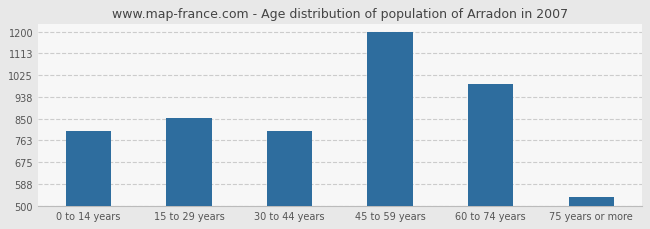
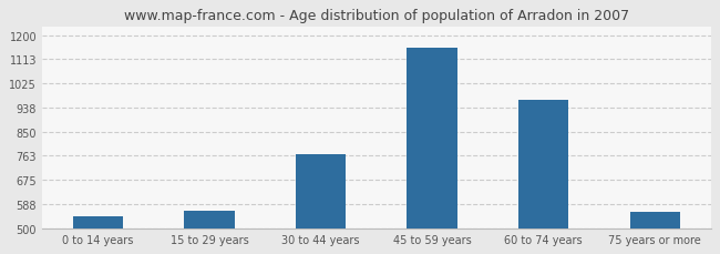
0 to 14 years: 800 -> 545
15 to 29 years: 855 -> 565
30 to 44 years: 800 -> 770
45 to 59 years: 1200 -> 1155
60 to 74 years: 990 -> 965
75 years or more: 535 -> 560
